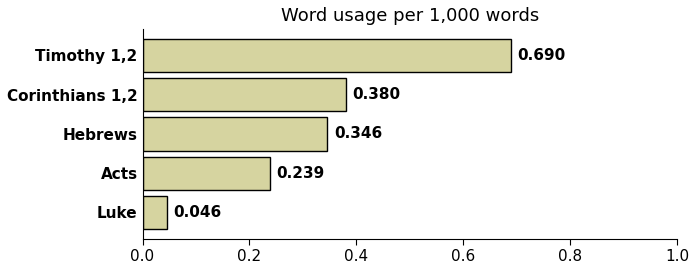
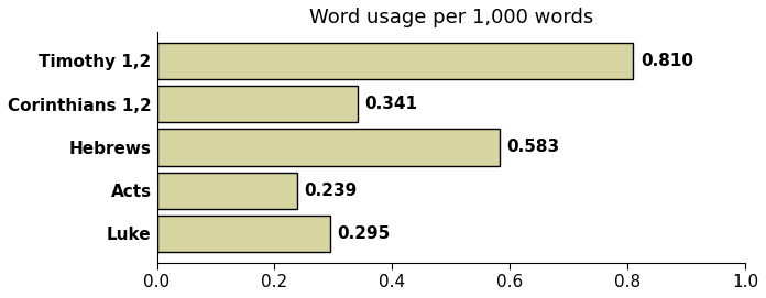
Timothy 1,2: 0.690 -> 0.810
Corinthians 1,2: 0.380 -> 0.341
Hebrews: 0.346 -> 0.583
Luke: 0.046 -> 0.295
